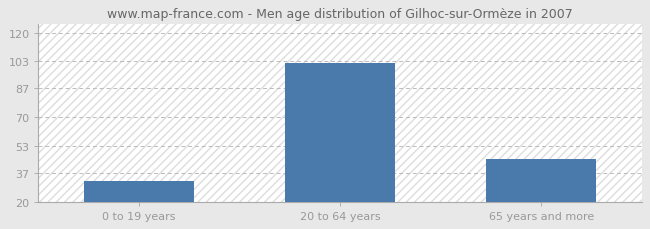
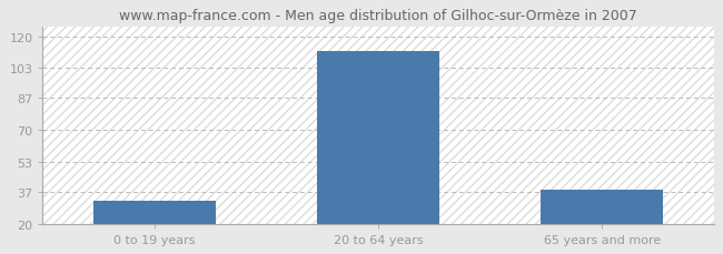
20 to 64 years: 102 -> 112
65 years and more: 45 -> 38
